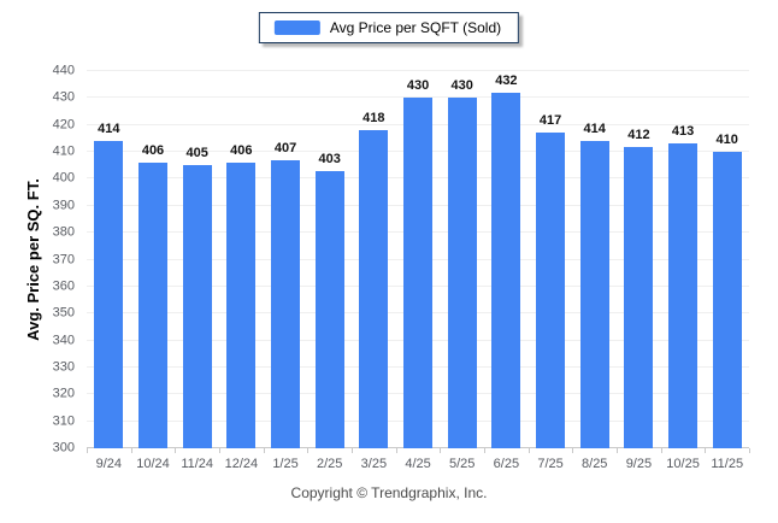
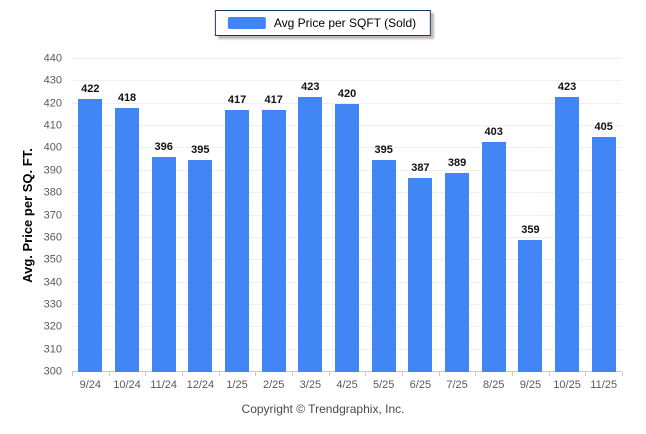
9/24: 414 -> 422
10/24: 406 -> 418
11/24: 405 -> 396
12/24: 406 -> 395
1/25: 407 -> 417
2/25: 403 -> 417
3/25: 418 -> 423
4/25: 430 -> 420
5/25: 430 -> 395
6/25: 432 -> 387
7/25: 417 -> 389
8/25: 414 -> 403
9/25: 412 -> 359
10/25: 413 -> 423
11/25: 410 -> 405
